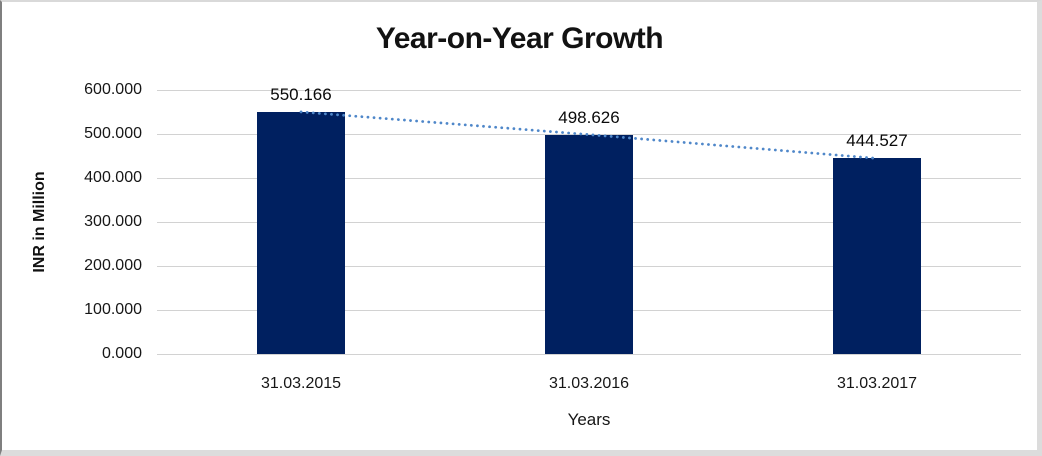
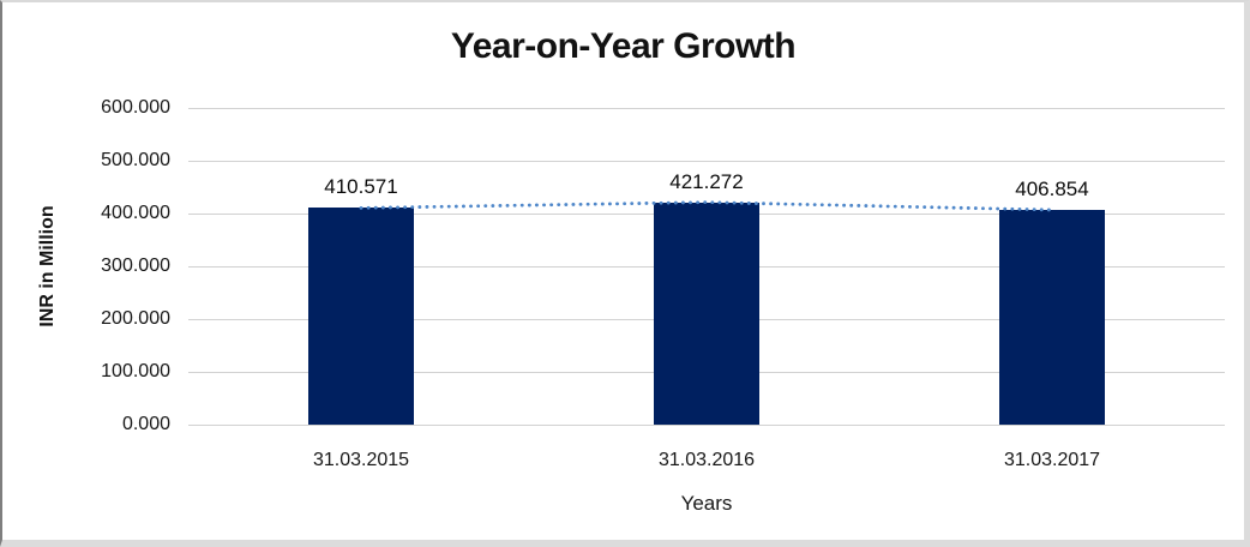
31.03.2015: 550.166 -> 410.571
31.03.2016: 498.626 -> 421.272
31.03.2017: 444.527 -> 406.854
